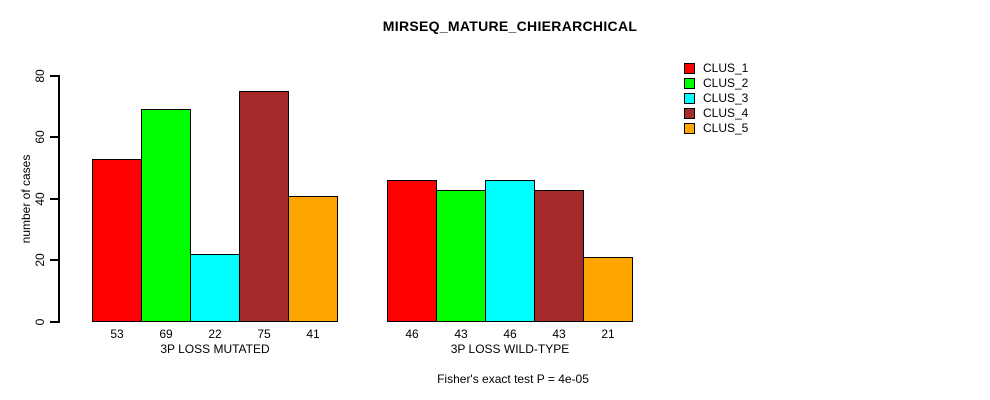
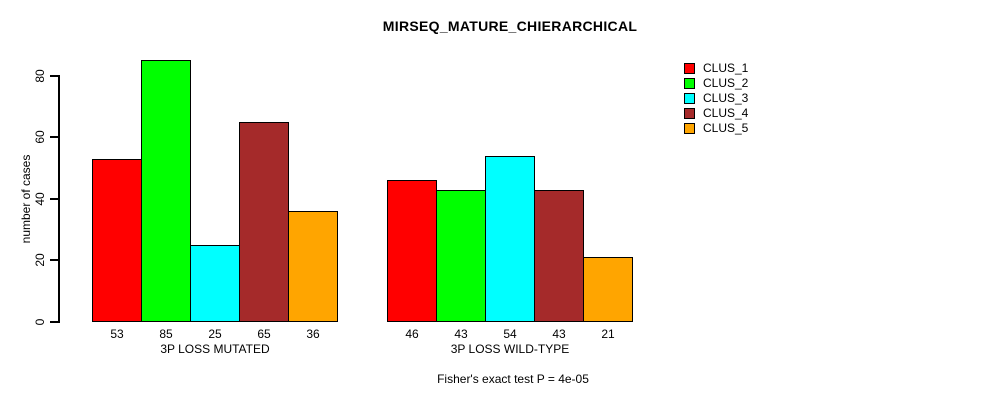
CLUS_2/3P LOSS MUTATED: 69 -> 85
CLUS_3/3P LOSS MUTATED: 22 -> 25
CLUS_4/3P LOSS MUTATED: 75 -> 65
CLUS_5/3P LOSS MUTATED: 41 -> 36
CLUS_3/3P LOSS WILD-TYPE: 46 -> 54
